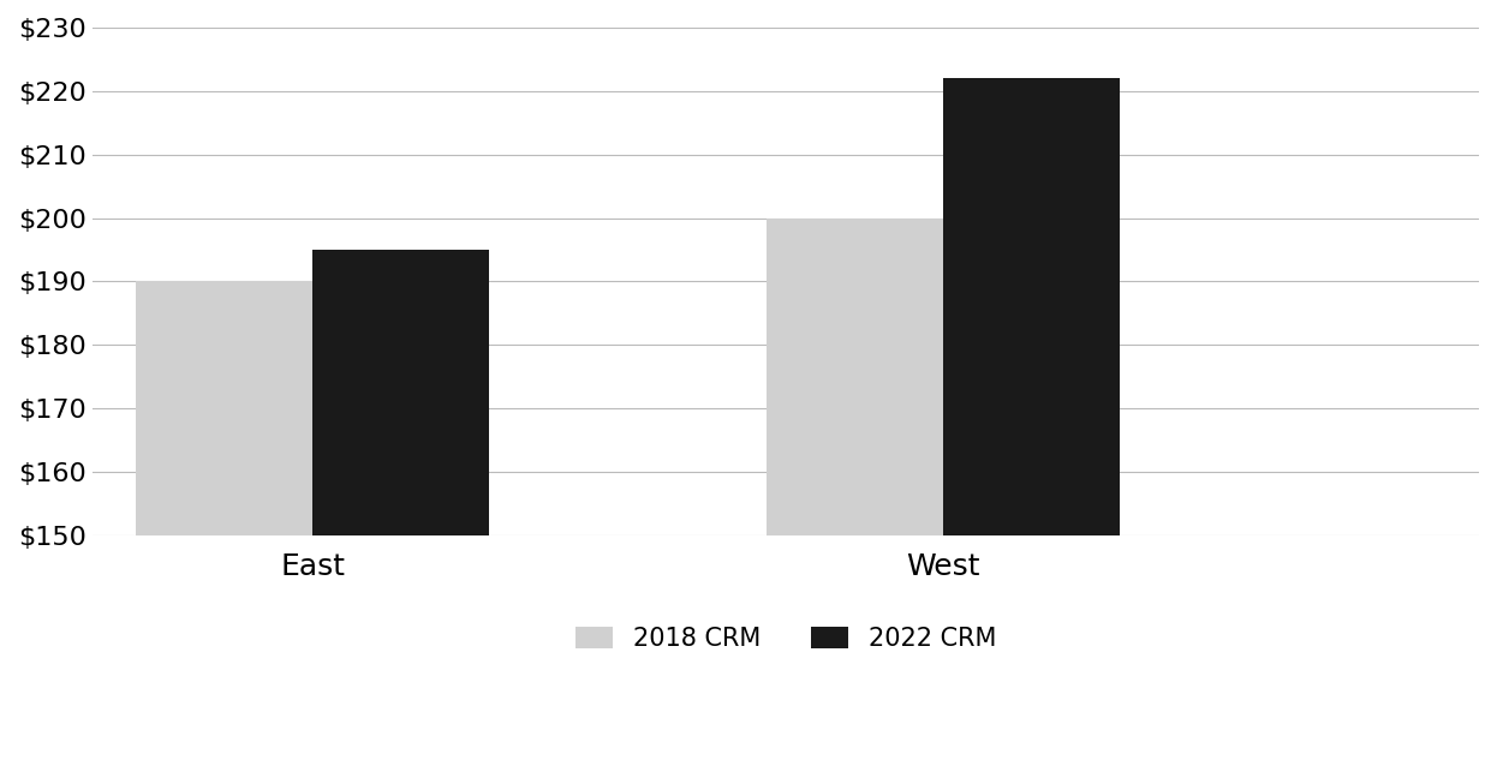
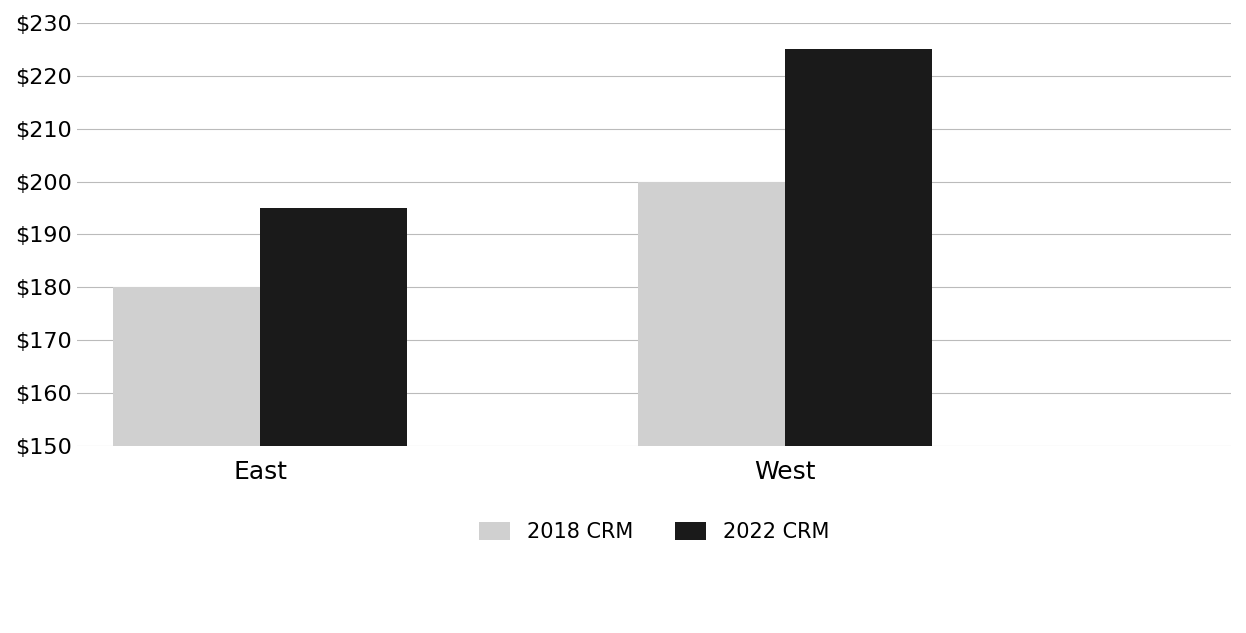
2018 CRM/East: $190 -> $180
2022 CRM/West: $222 -> $225
